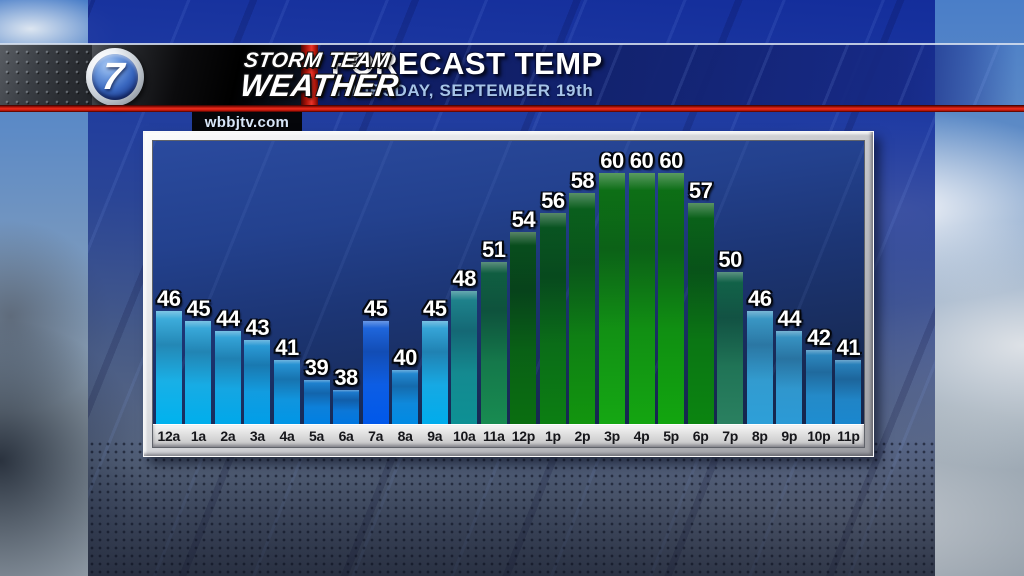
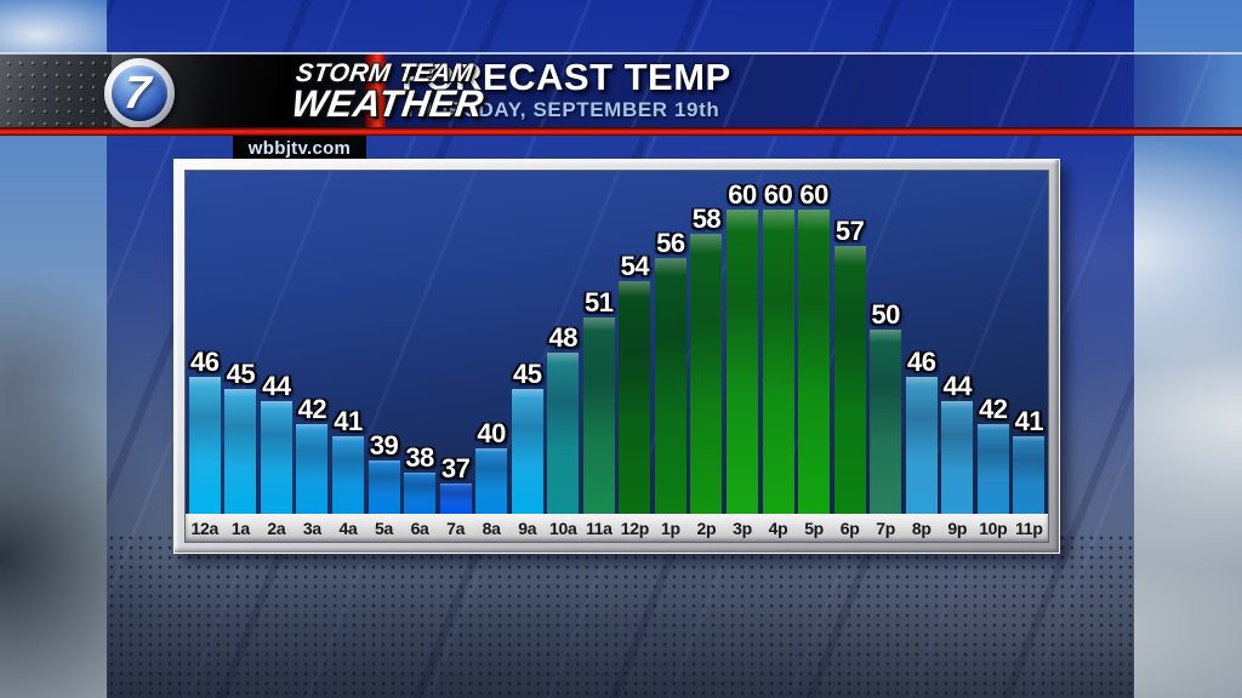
3a: 43 -> 42
7a: 45 -> 37
